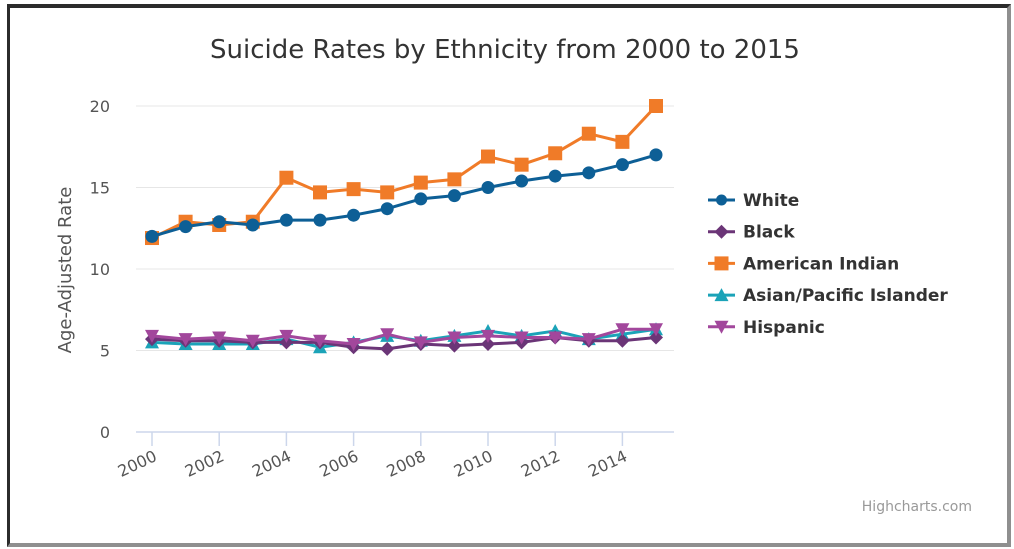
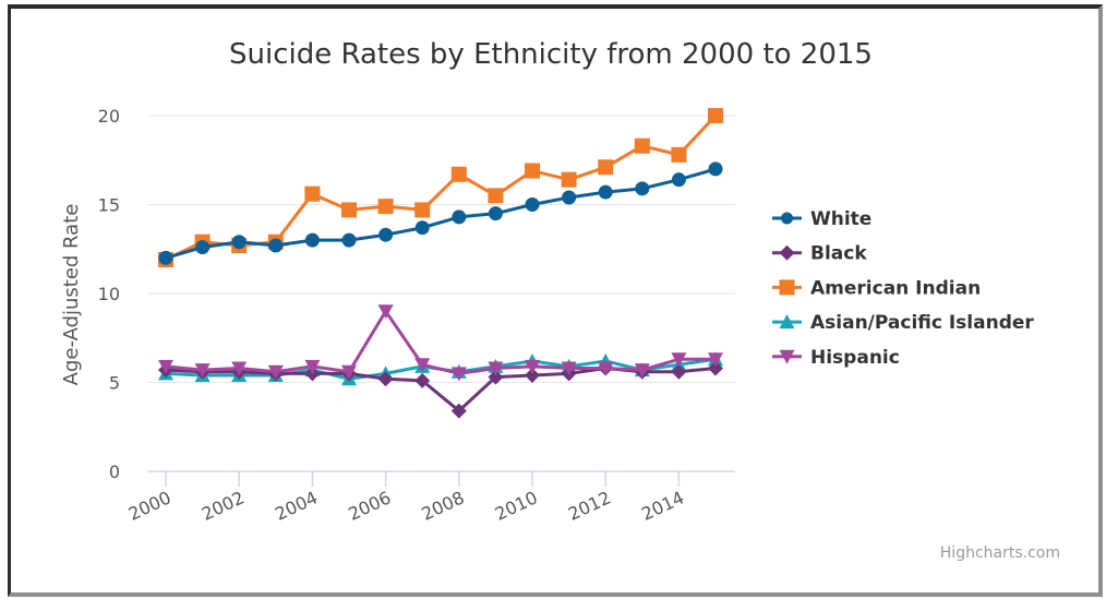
Hispanic/2006: 5.4 -> 9.0
Black/2008: 5.4 -> 3.4
American Indian/2008: 15.3 -> 16.7
